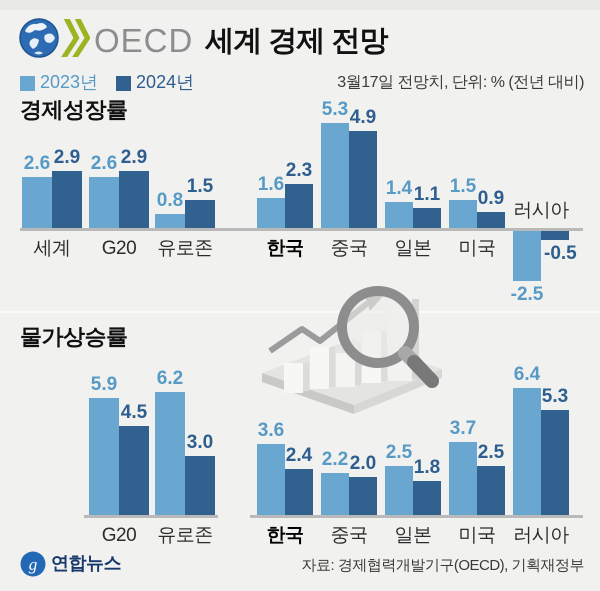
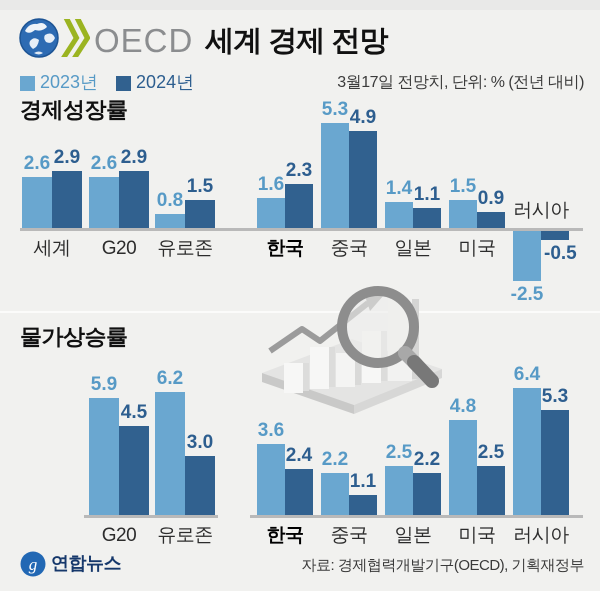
물가상승률/2024년/중국: 2.0 -> 1.1
물가상승률/2024년/일본: 1.8 -> 2.2
물가상승률/2023년/미국: 3.7 -> 4.8
